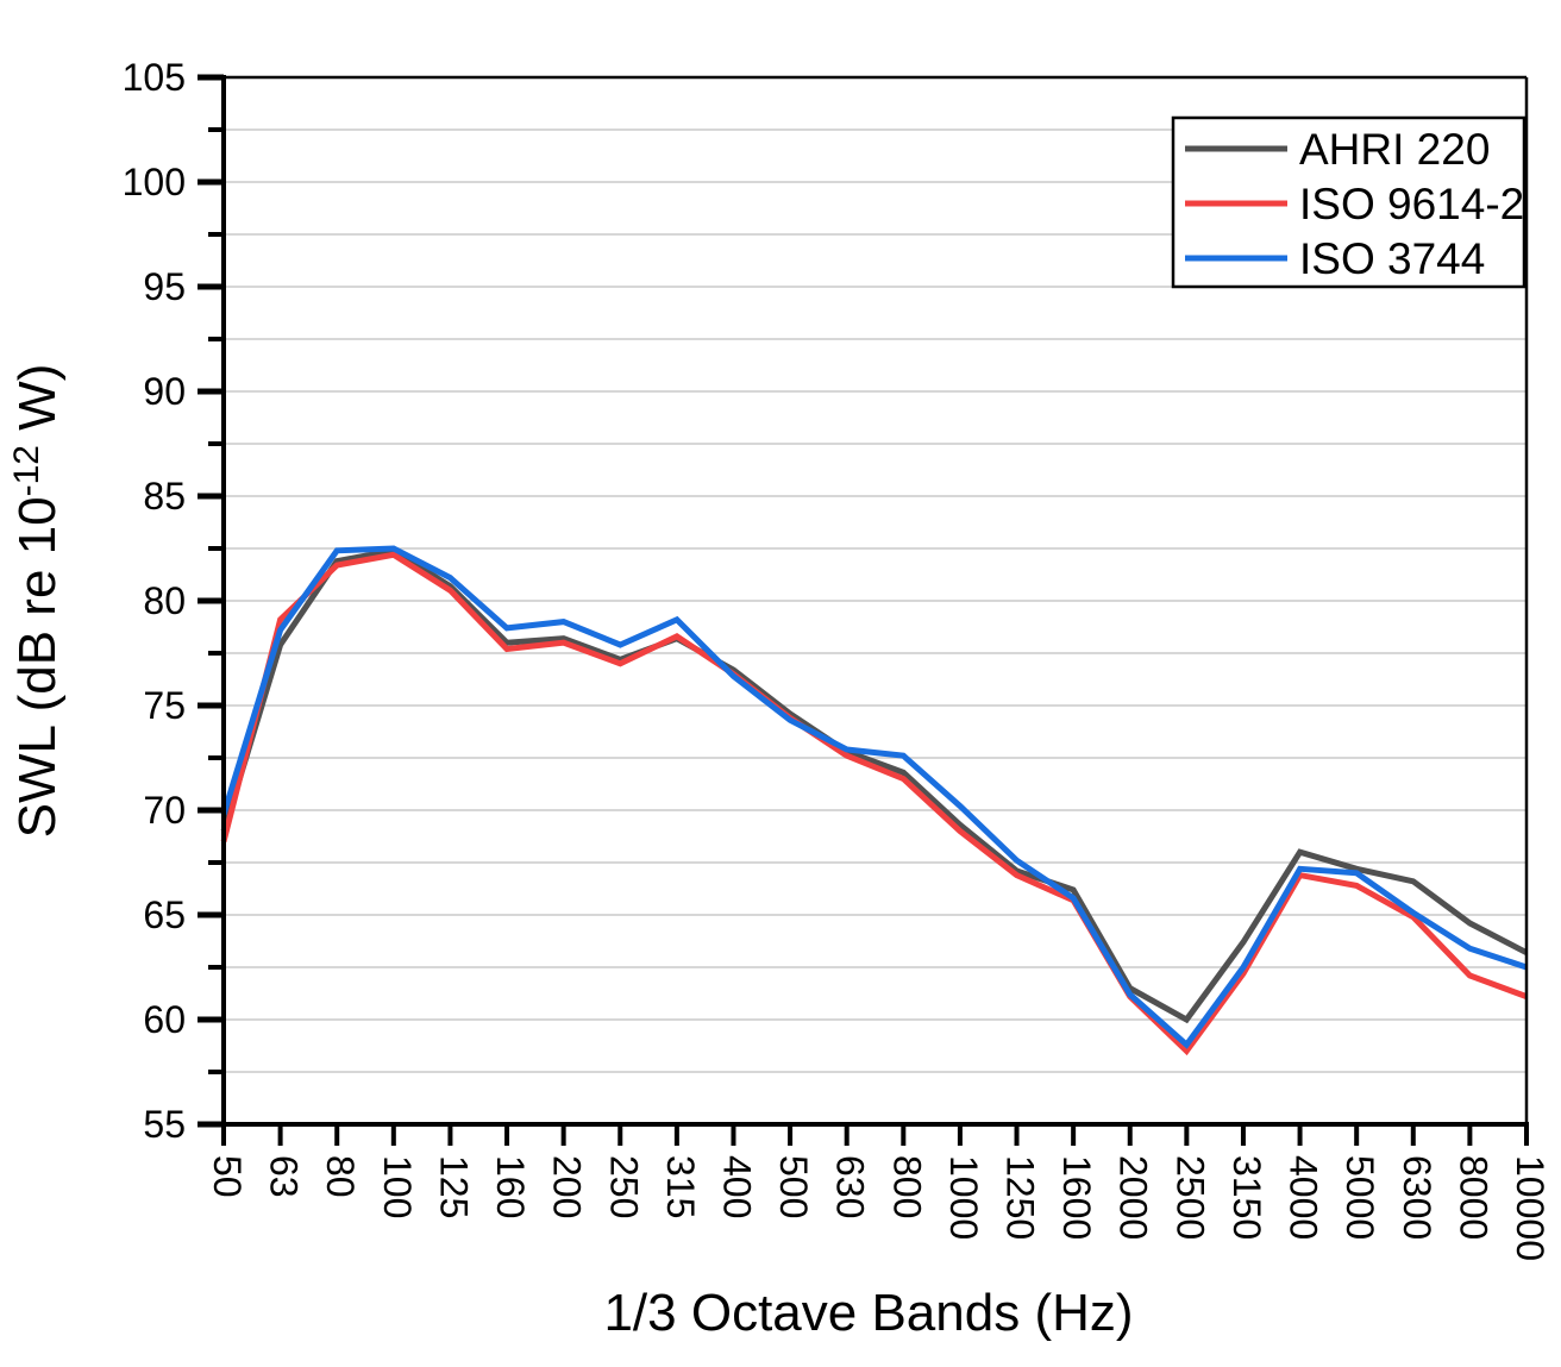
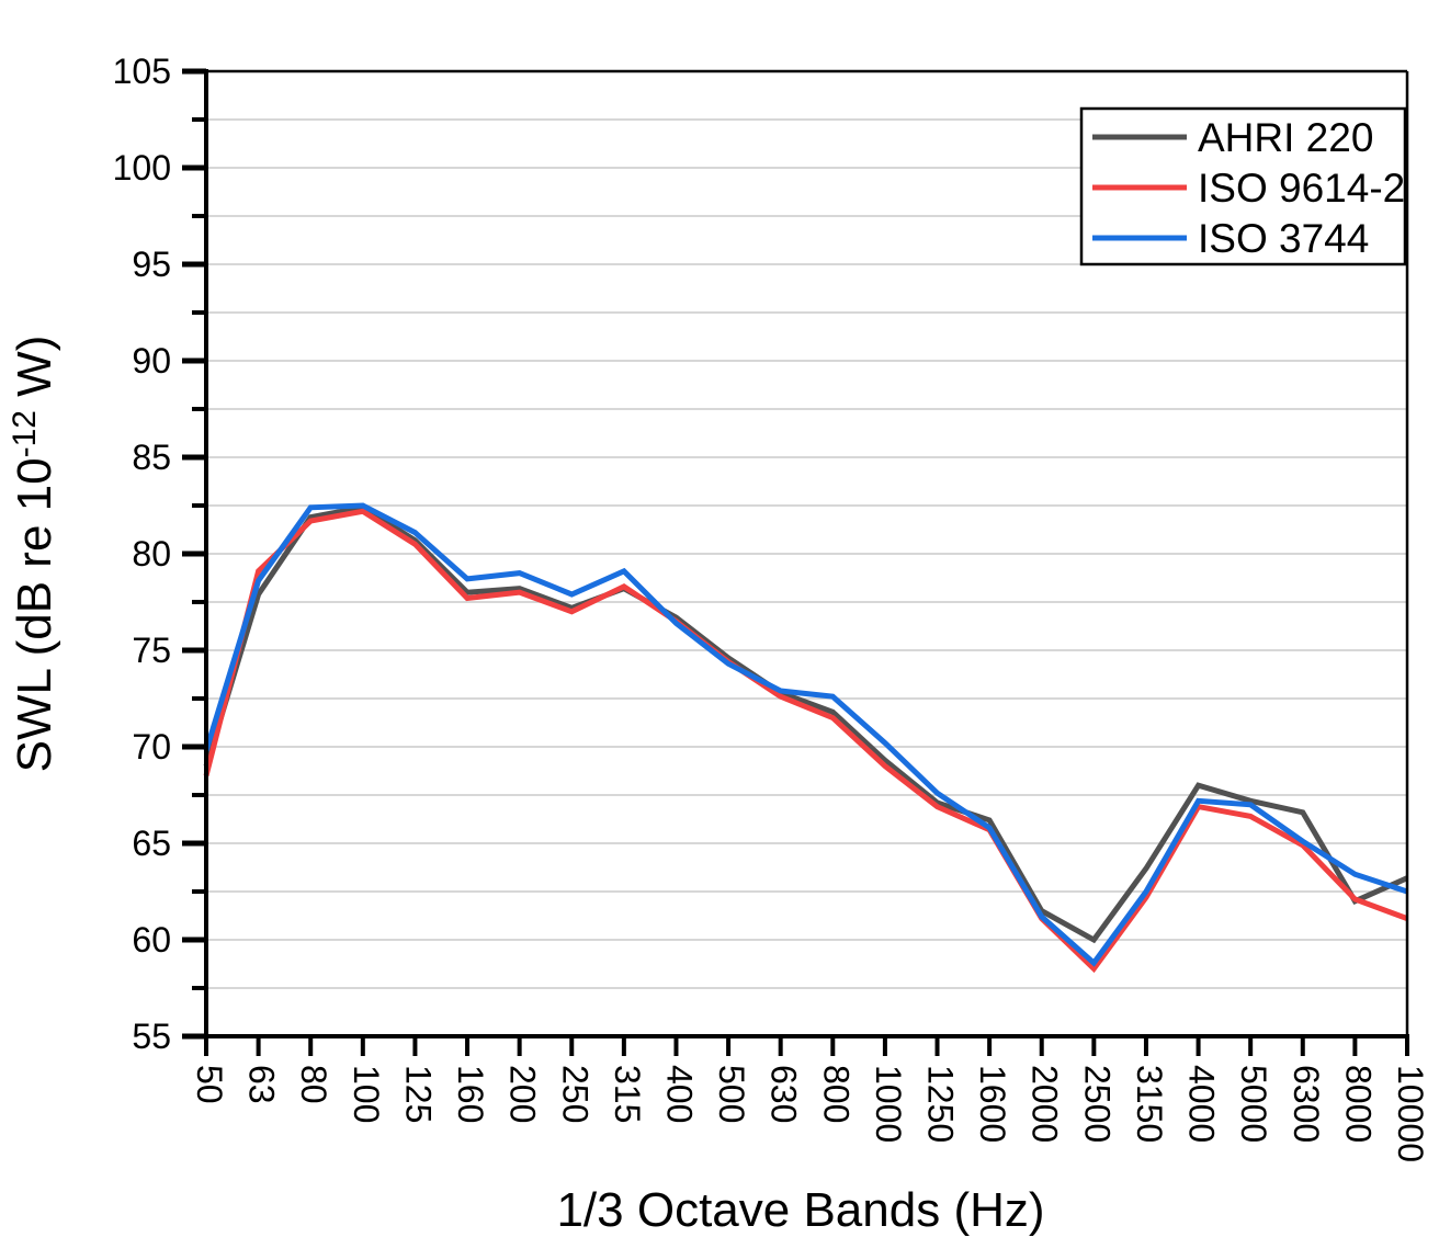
AHRI 220/8000: 64.6 -> 62.0
